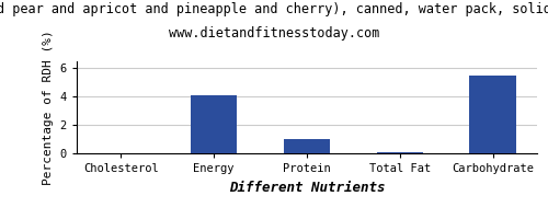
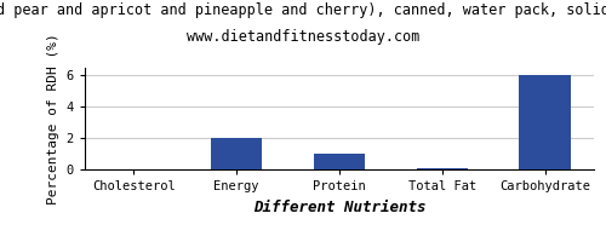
Energy: 4.1 -> 2.0
Carbohydrate: 5.5 -> 6.0
